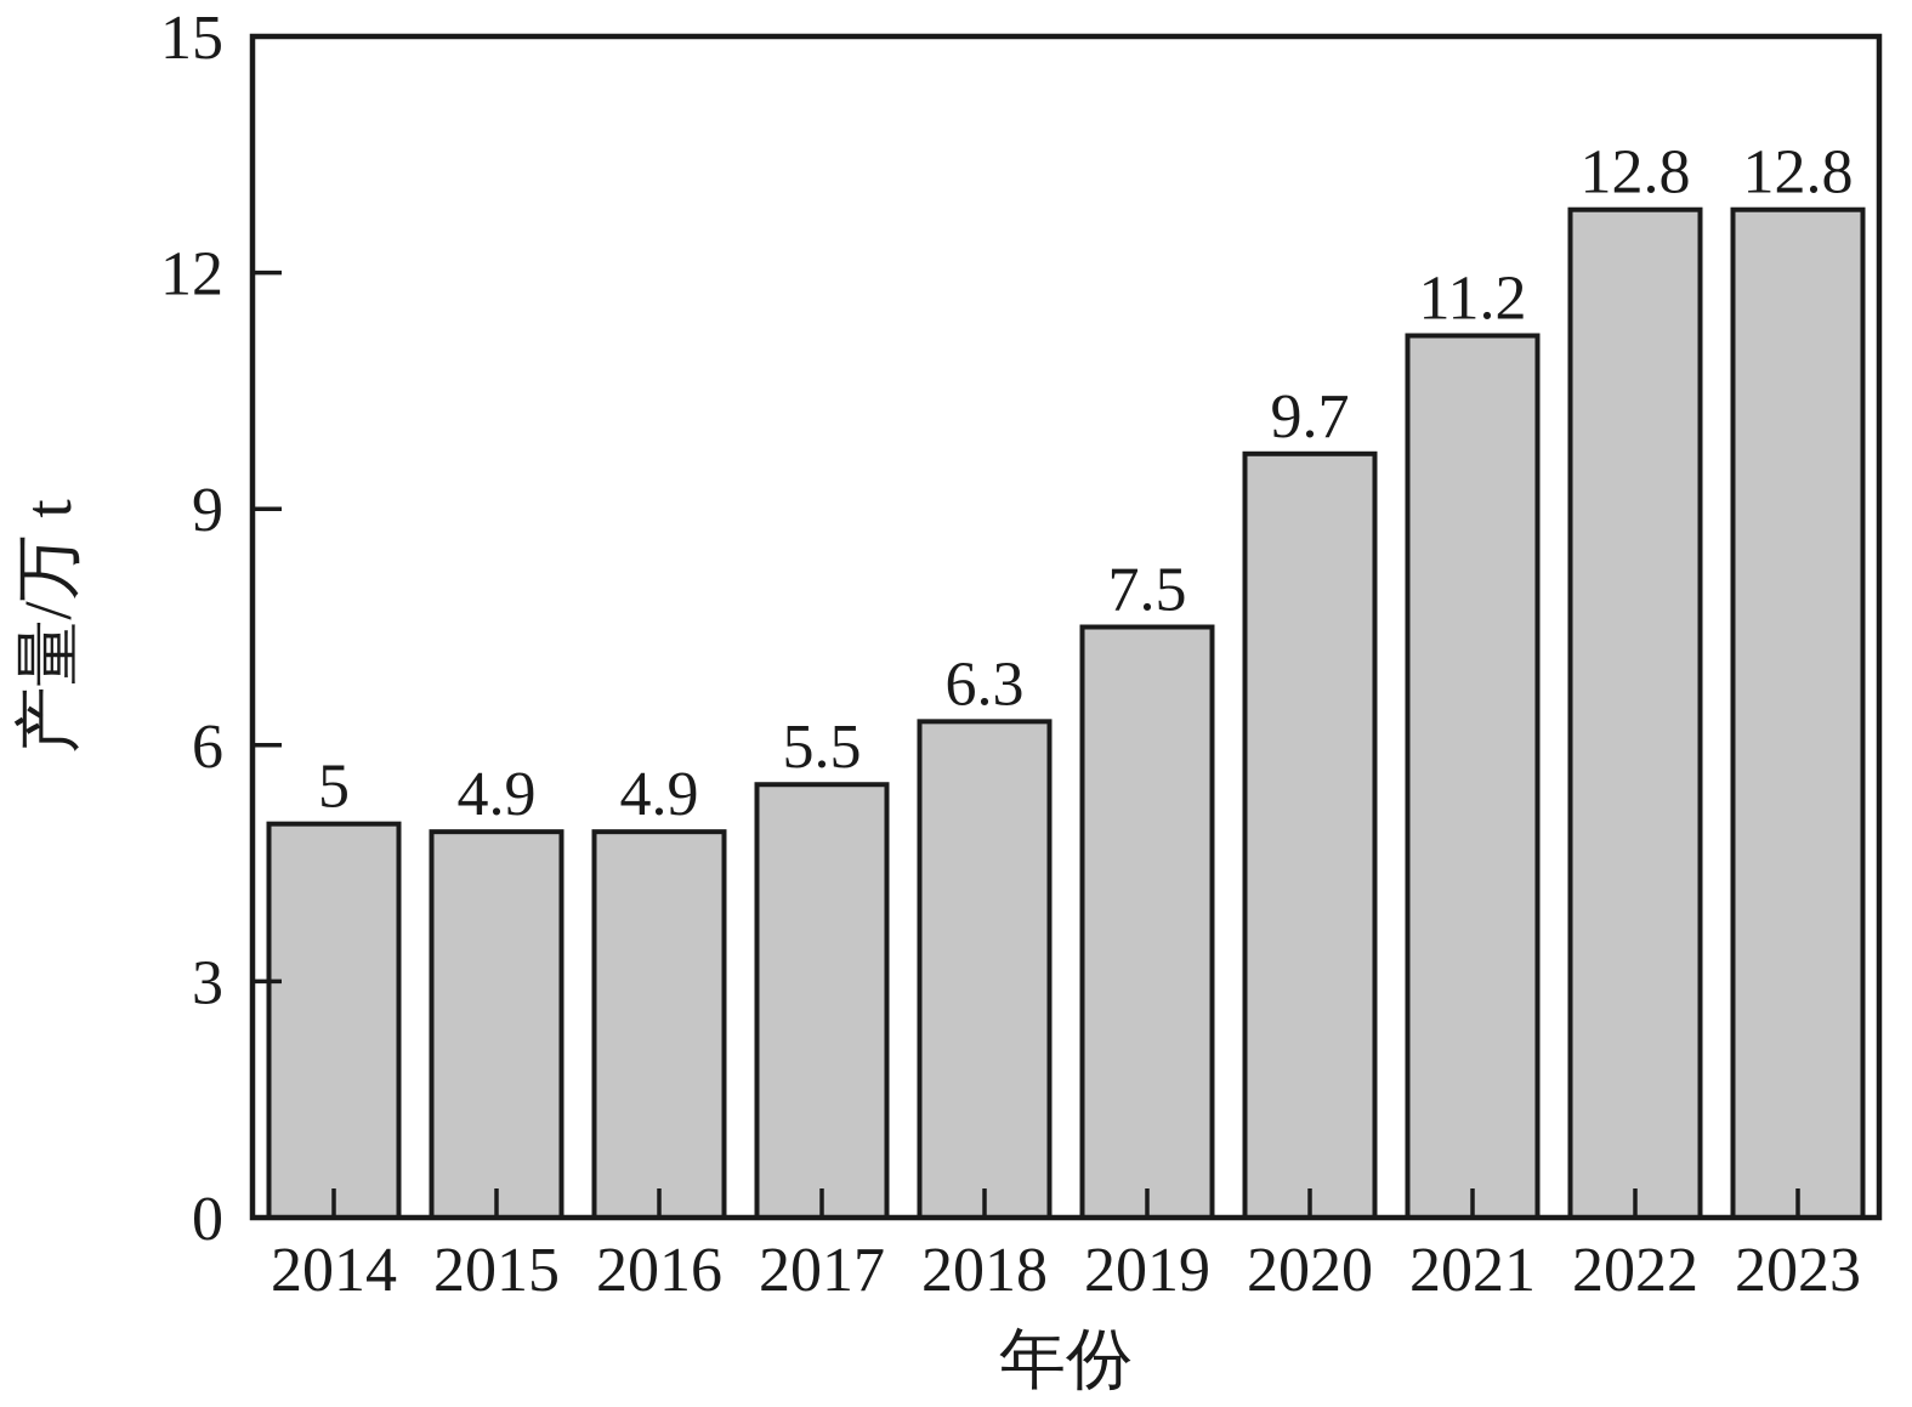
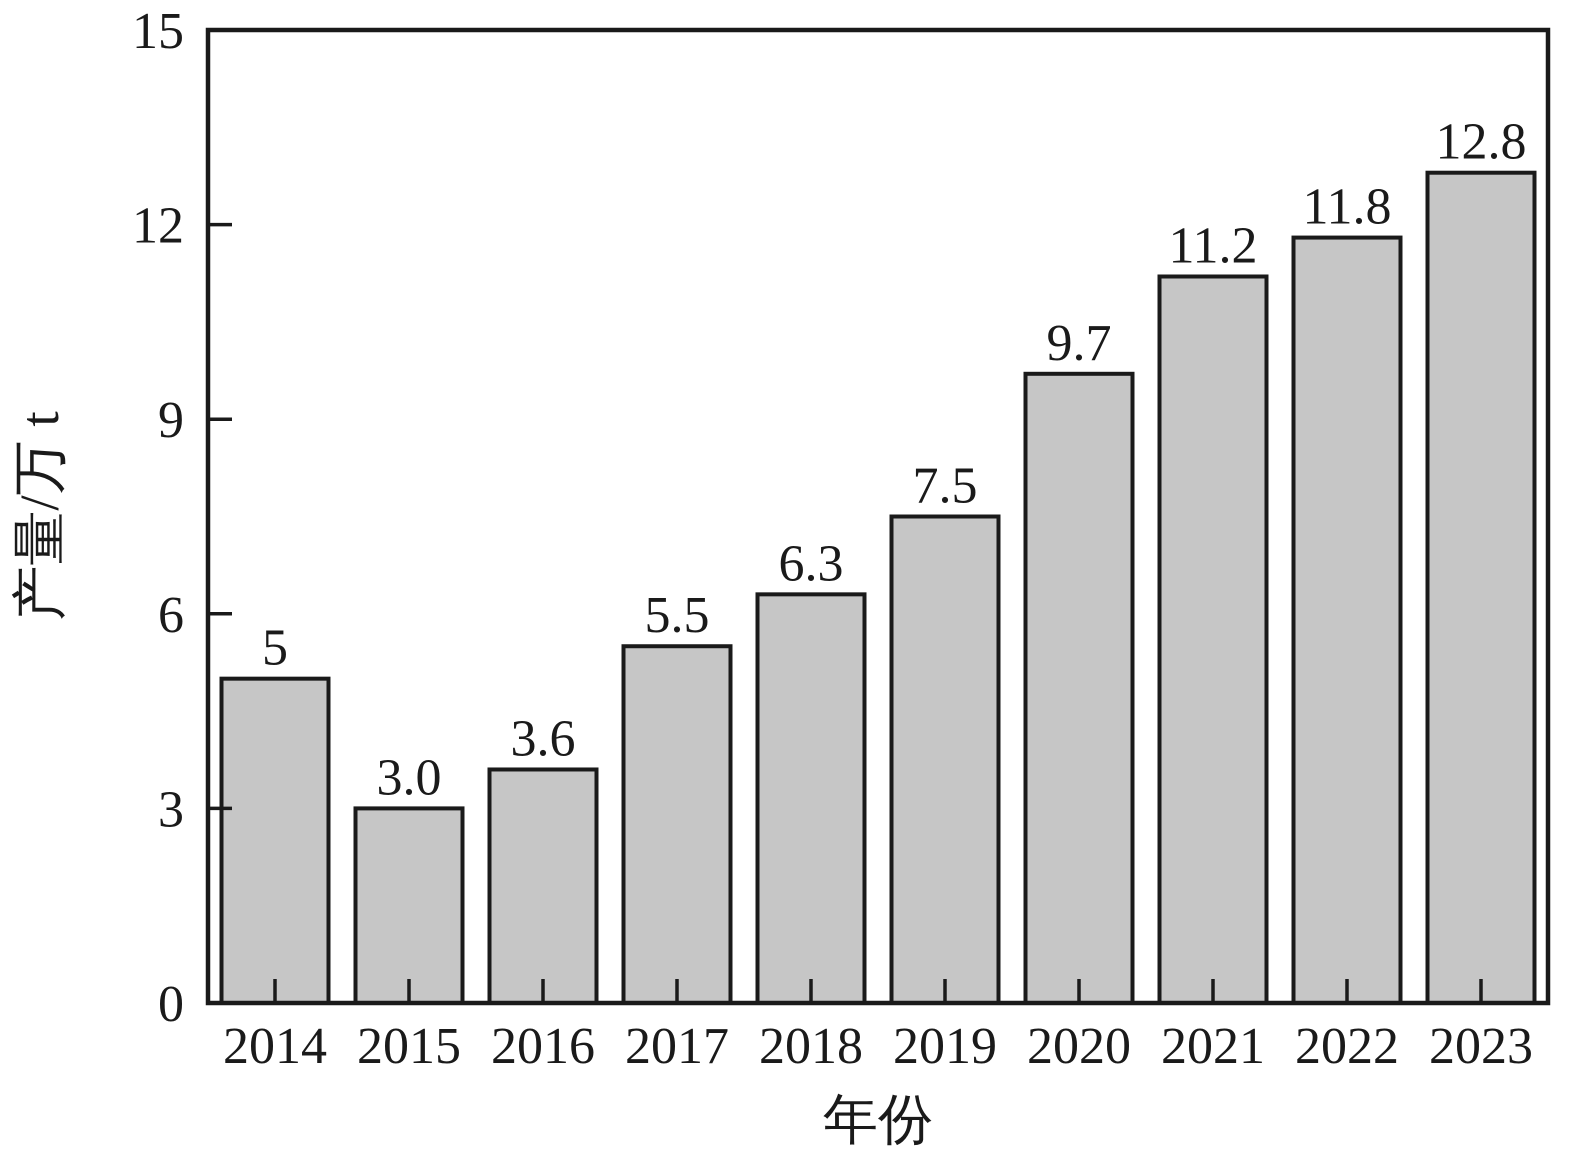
2015: 4.9 -> 3.0
2016: 4.9 -> 3.6
2022: 12.8 -> 11.8
